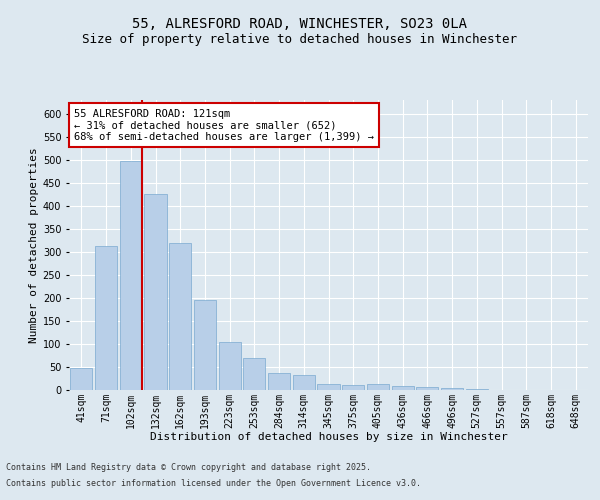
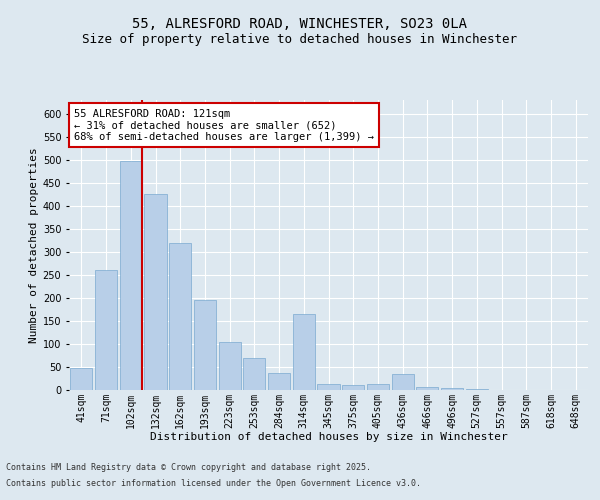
71sqm: 313 -> 260
314sqm: 33 -> 165
436sqm: 8 -> 35
